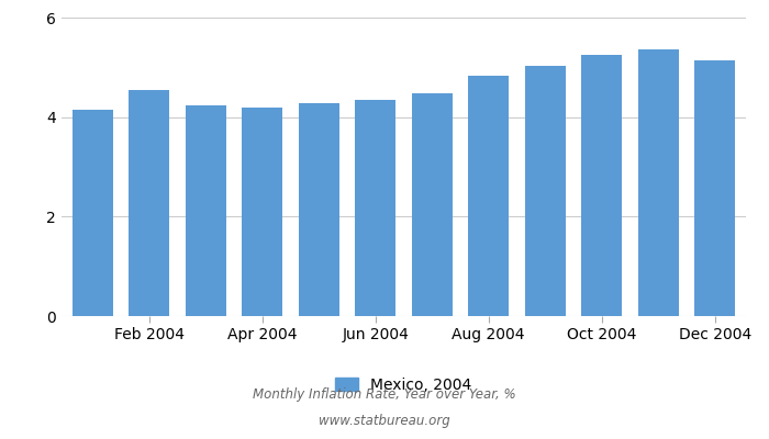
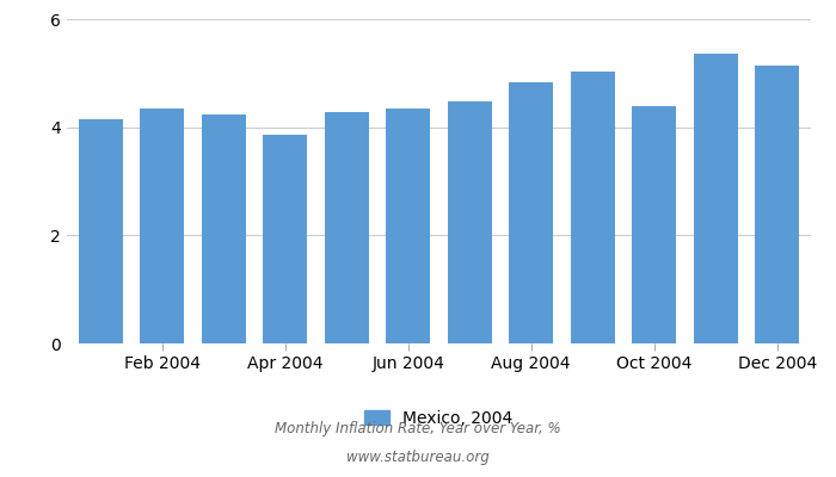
Feb 2004: 4.55 -> 4.35
Apr 2004: 4.20 -> 3.85
Oct 2004: 5.26 -> 4.40
